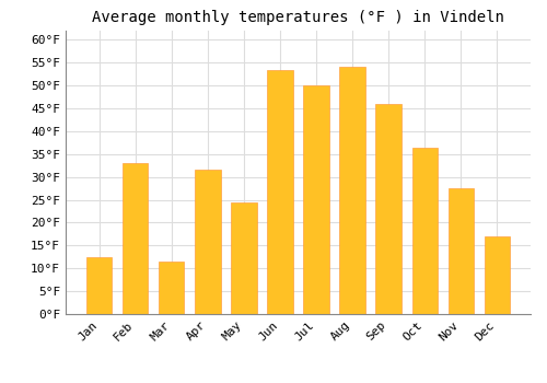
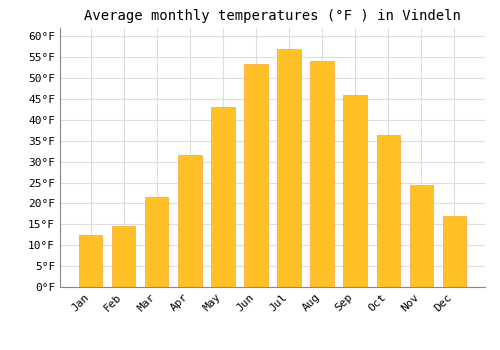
Feb: 33.0°F -> 14.5°F
Mar: 11.5°F -> 21.5°F
May: 24.5°F -> 43.0°F
Jul: 50.0°F -> 57.0°F
Nov: 27.5°F -> 24.5°F
